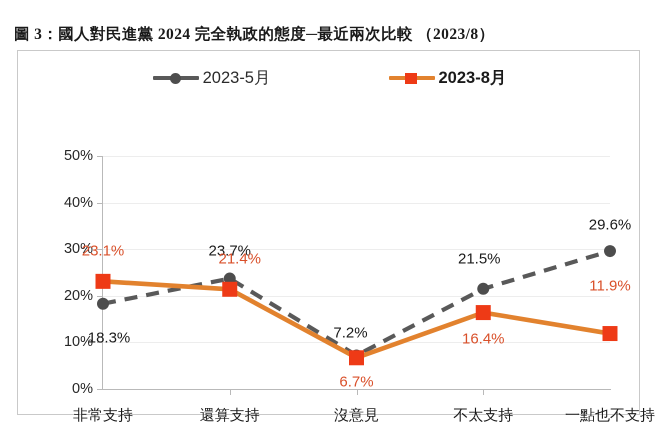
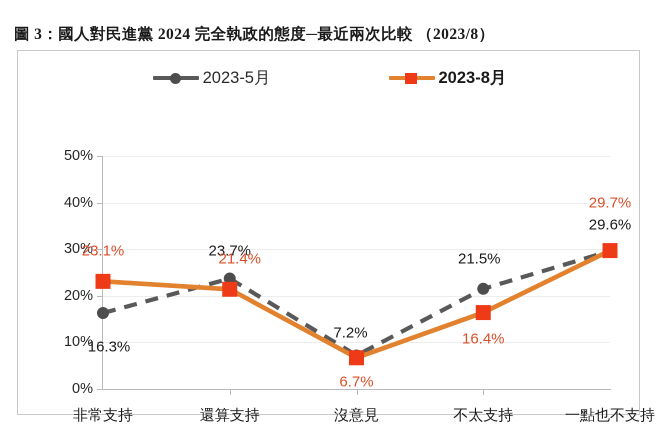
2023-5月/非常支持: 18.3% -> 16.3%
2023-8月/一點也不支持: 11.9% -> 29.7%
